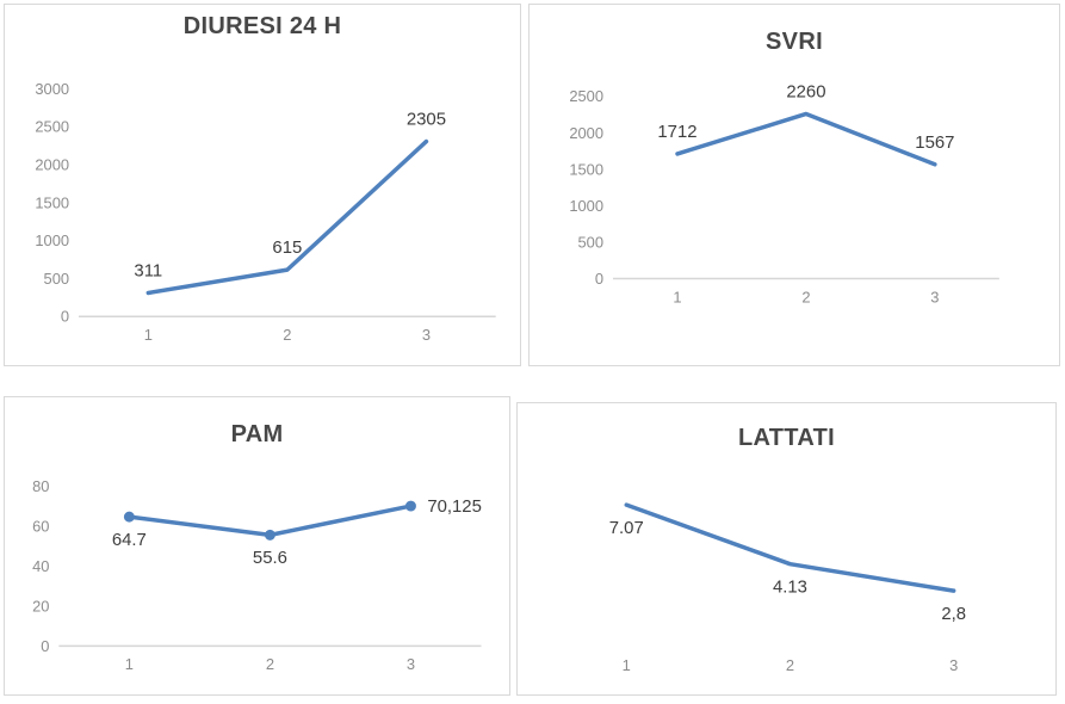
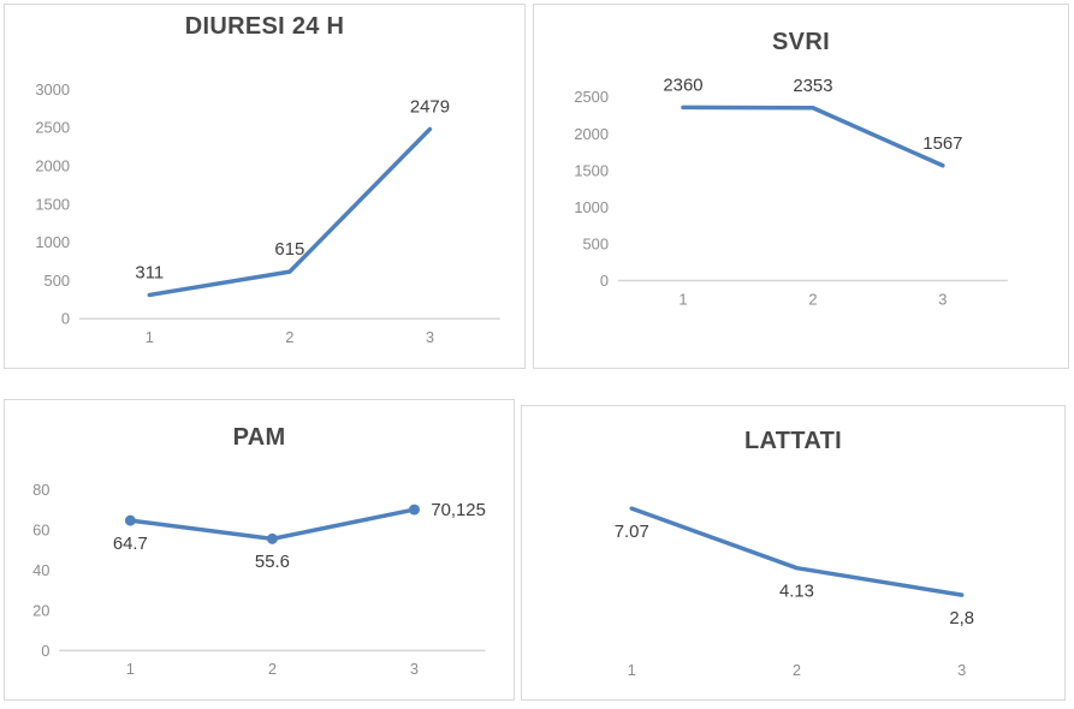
DIURESI 24 H/3: 2305 -> 2479
SVRI/1: 1712 -> 2360
SVRI/2: 2260 -> 2353
